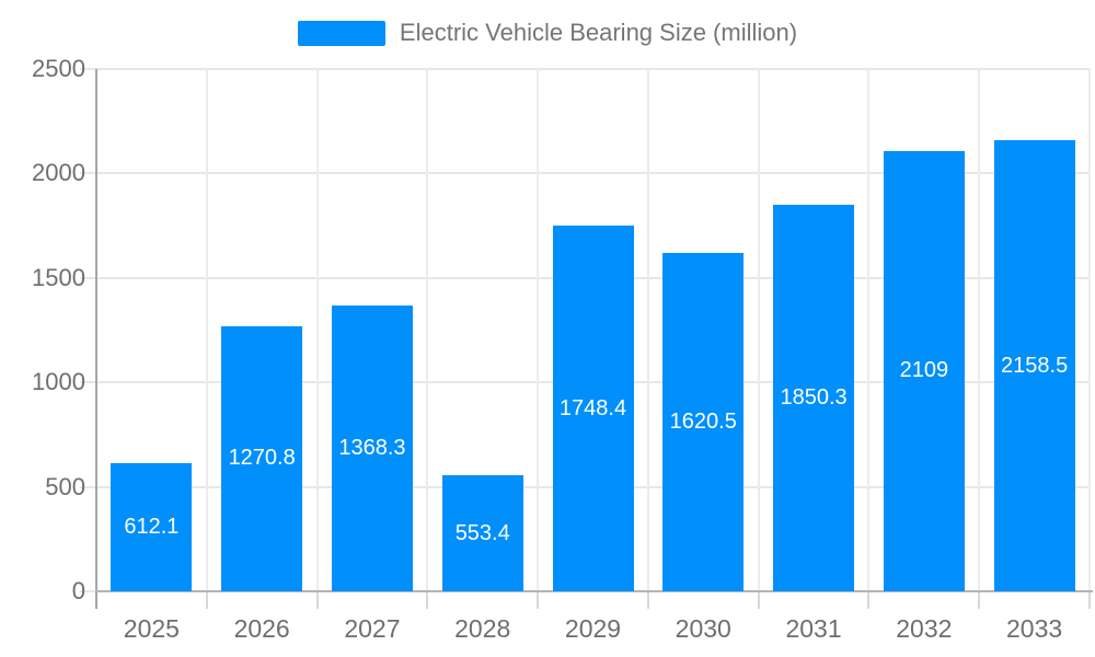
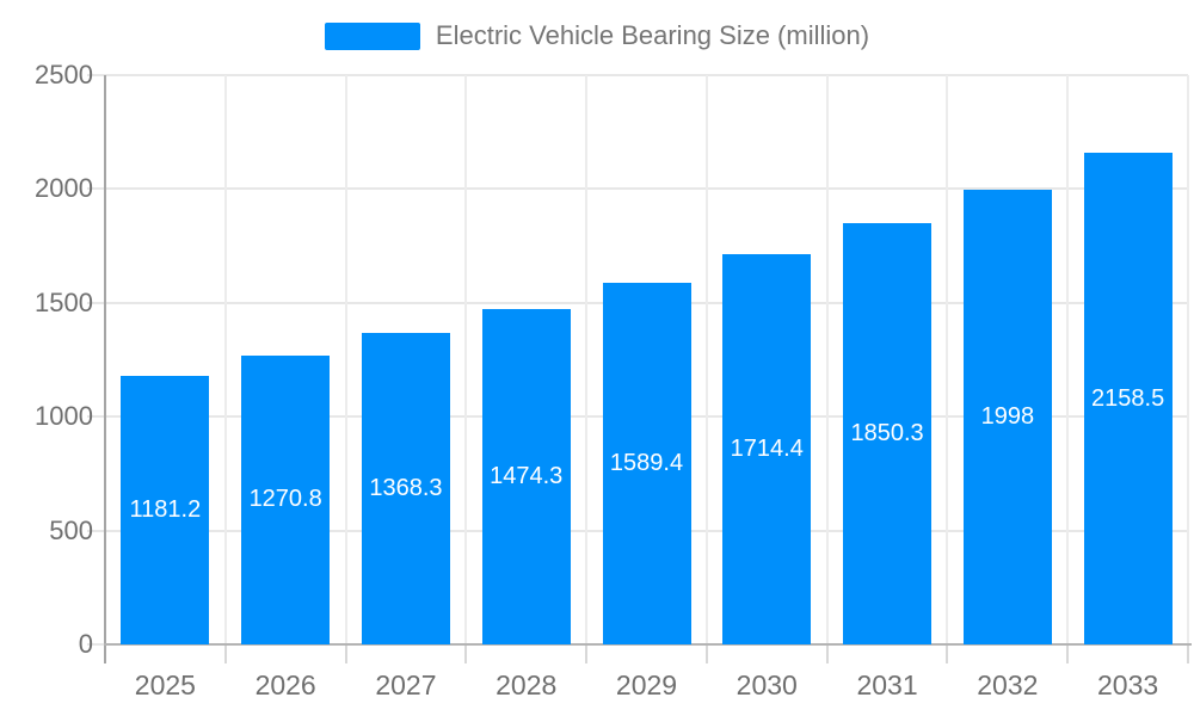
2025: 612.1 -> 1181.2
2028: 553.4 -> 1474.3
2029: 1748.4 -> 1589.4
2030: 1620.5 -> 1714.4
2032: 2109 -> 1998
